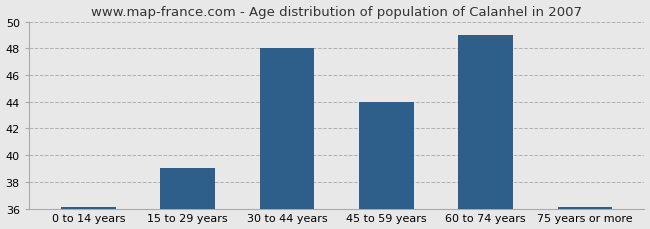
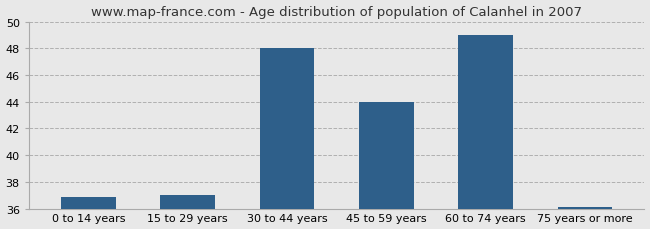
0 to 14 years: 36.1 -> 36.9
15 to 29 years: 39.0 -> 37.0
